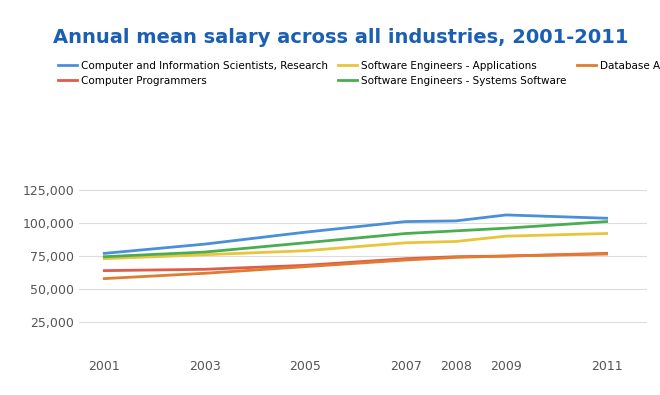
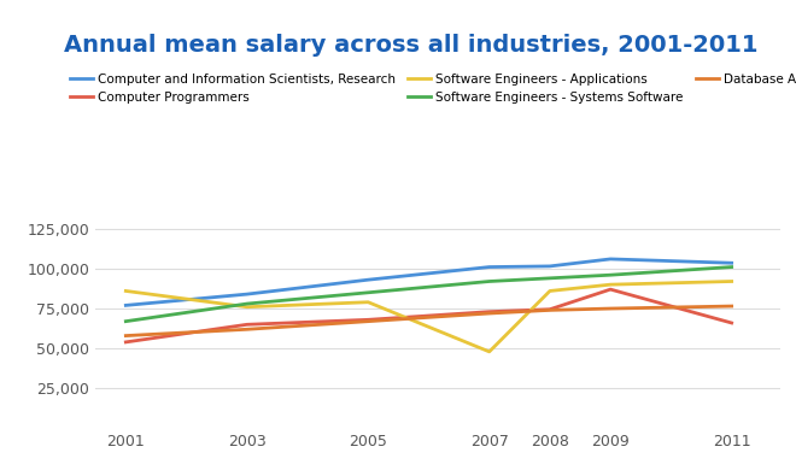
Computer Programmers/2001: 64,000 -> 54,000
Software Engineers - Applications/2001: 73,000 -> 86,000
Software Engineers - Systems Software/2001: 74,000 -> 67,000
Software Engineers - Applications/2007: 85,000 -> 48,000
Computer Programmers/2009: 75,000 -> 87,000
Computer Programmers/2011: 77,000 -> 66,000
